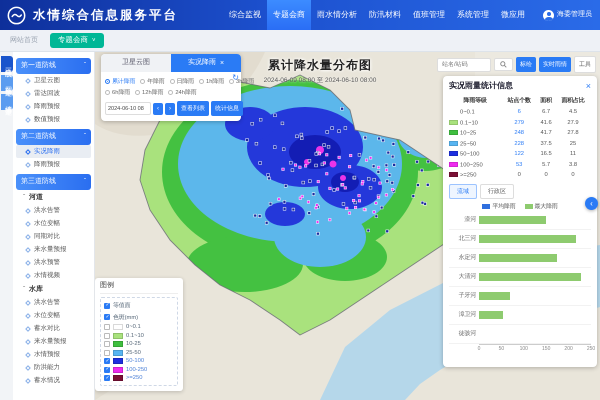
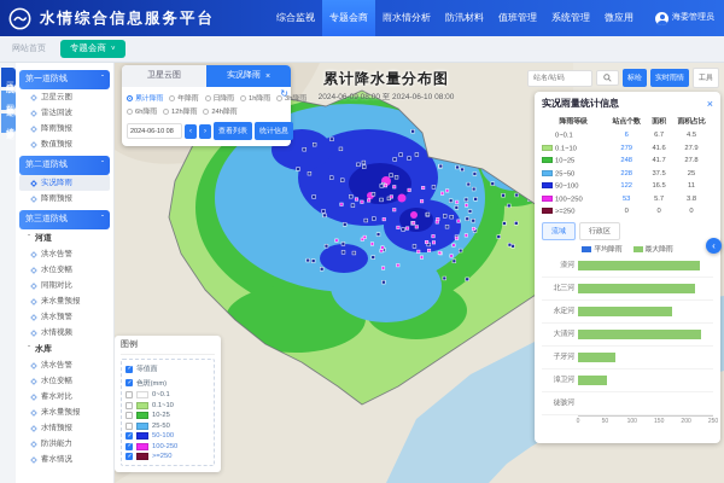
最大降雨/滦河: 150 -> 220
